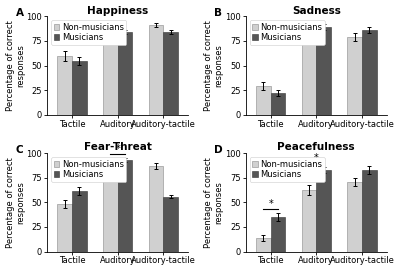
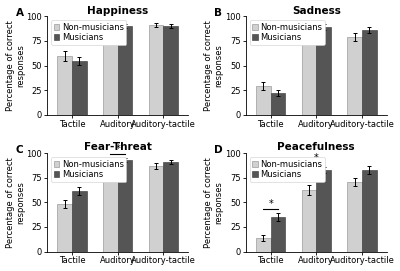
Happiness/Musicians/Auditory: 84 -> 90
Happiness/Musicians/Auditory-tactile: 84 -> 90
Fear-Threat/Musicians/Auditory-tactile: 56 -> 91
